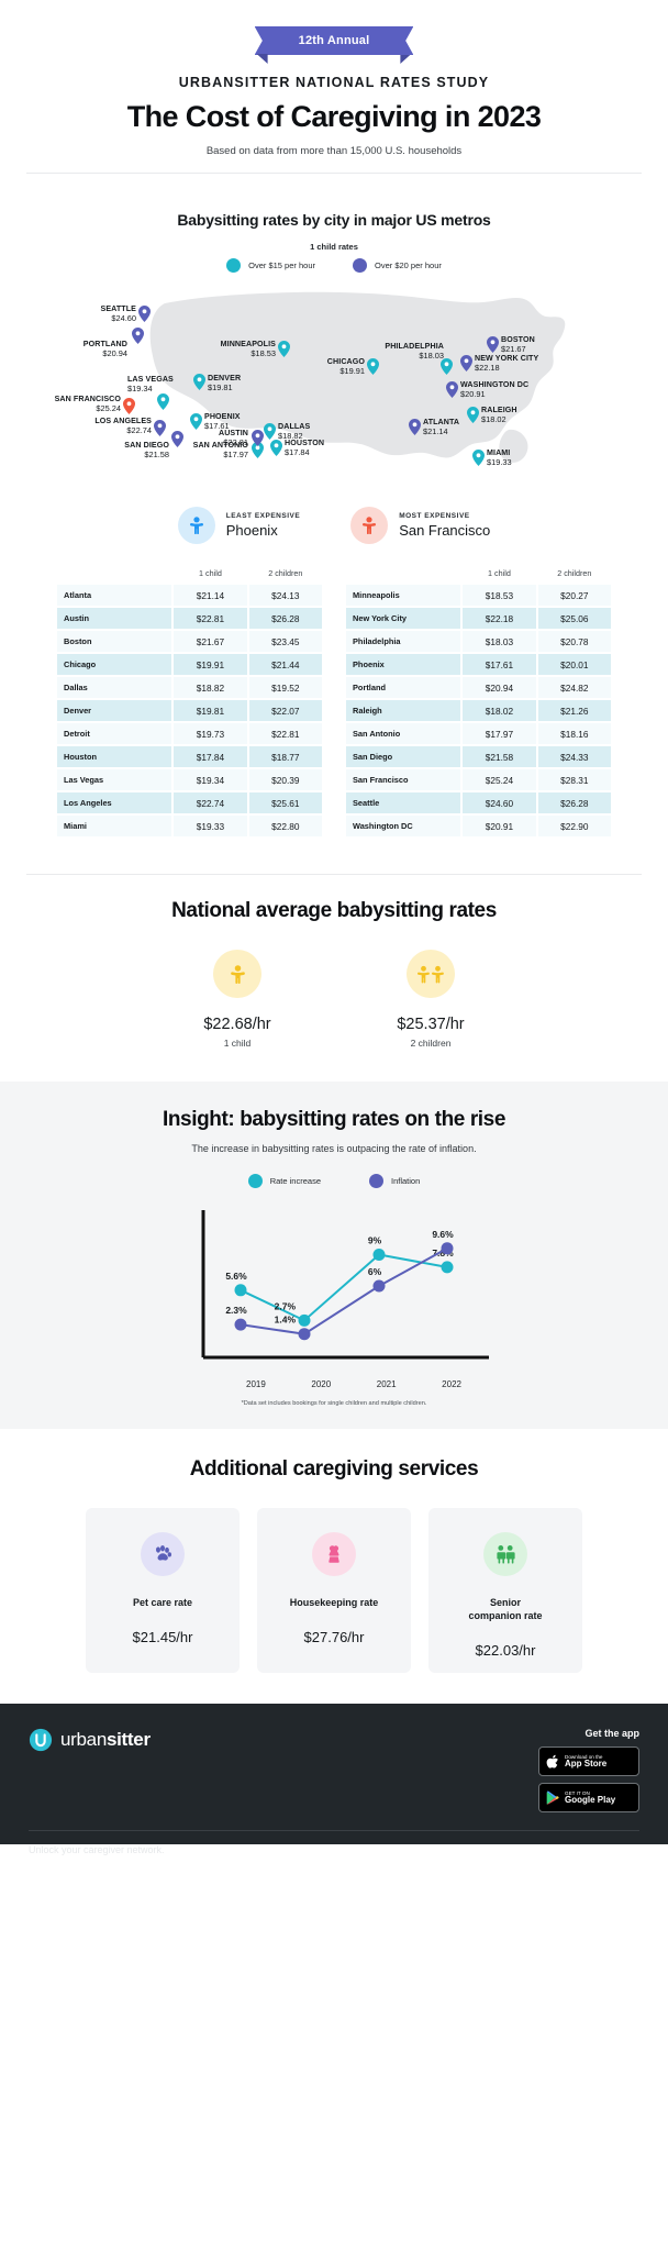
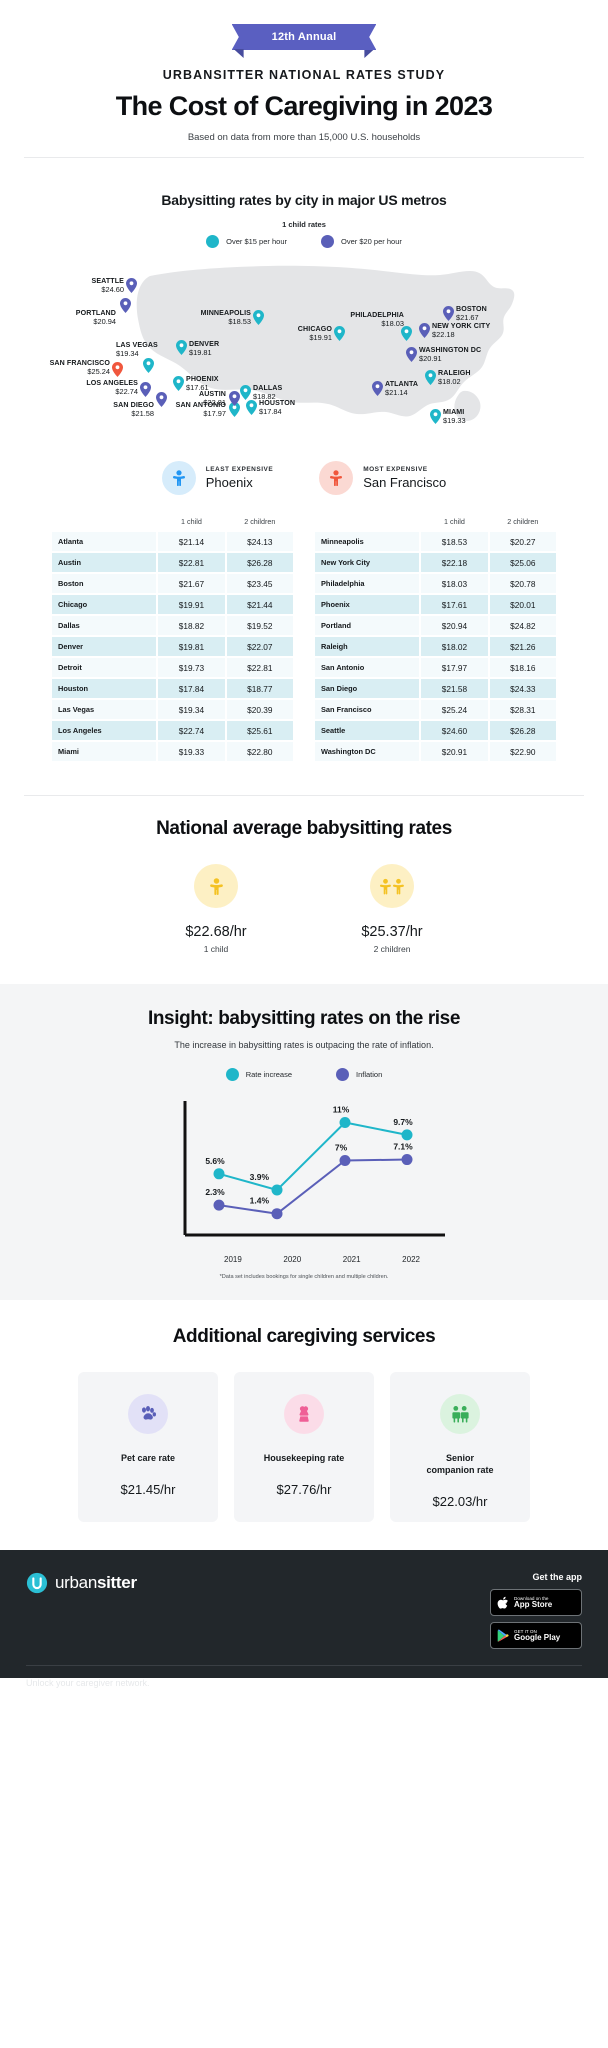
Rate increase/2020: 2.7% -> 3.9%
Rate increase/2021: 9% -> 11%
Inflation/2021: 6% -> 7%
Rate increase/2022: 7.8% -> 9.7%
Inflation/2022: 9.6% -> 7.1%
